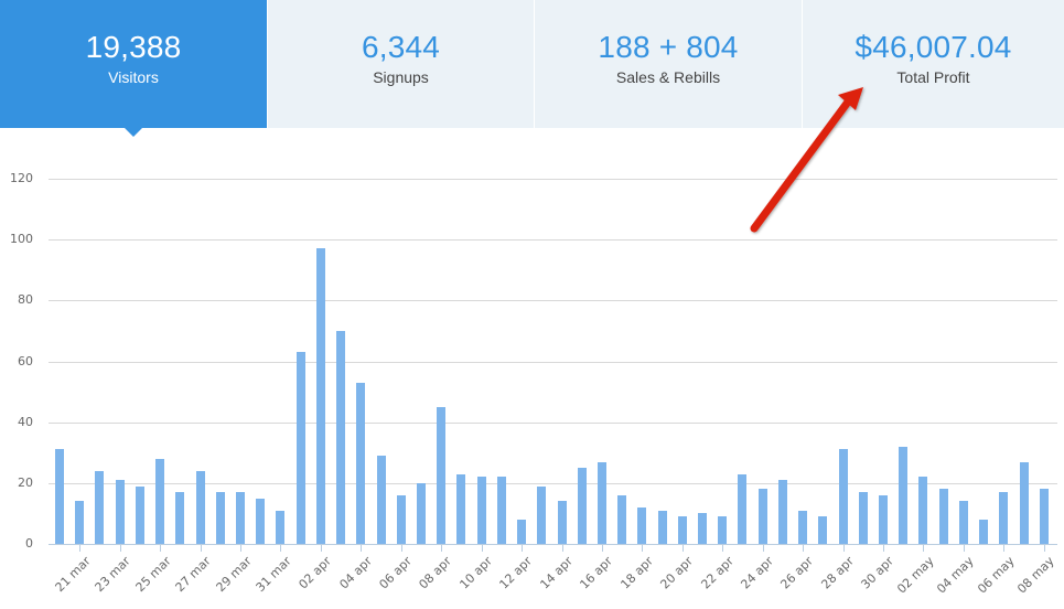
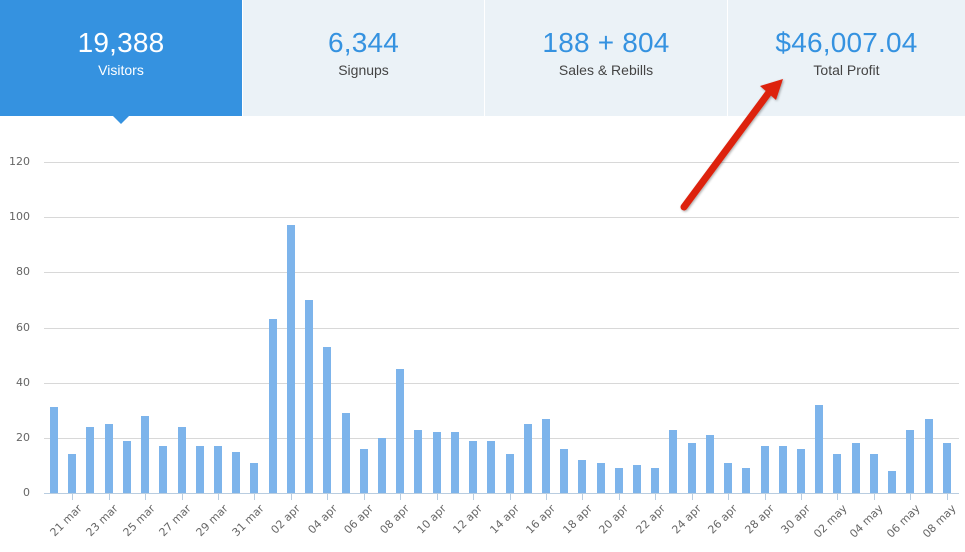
23 mar: 21 -> 25
12 apr: 8 -> 19
28 apr: 31 -> 17
02 may: 22 -> 14
06 may: 17 -> 23
